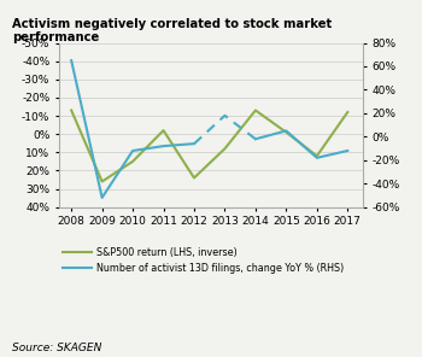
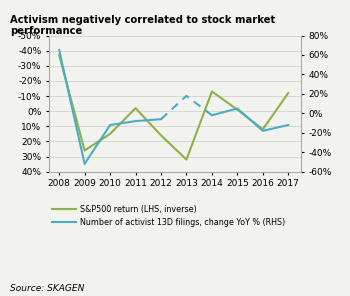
S&P500 return (LHS, inverse)/2008: -13% -> -37%
S&P500 return (LHS, inverse)/2012: 24% -> 16%
S&P500 return (LHS, inverse)/2013: 8% -> 32%
